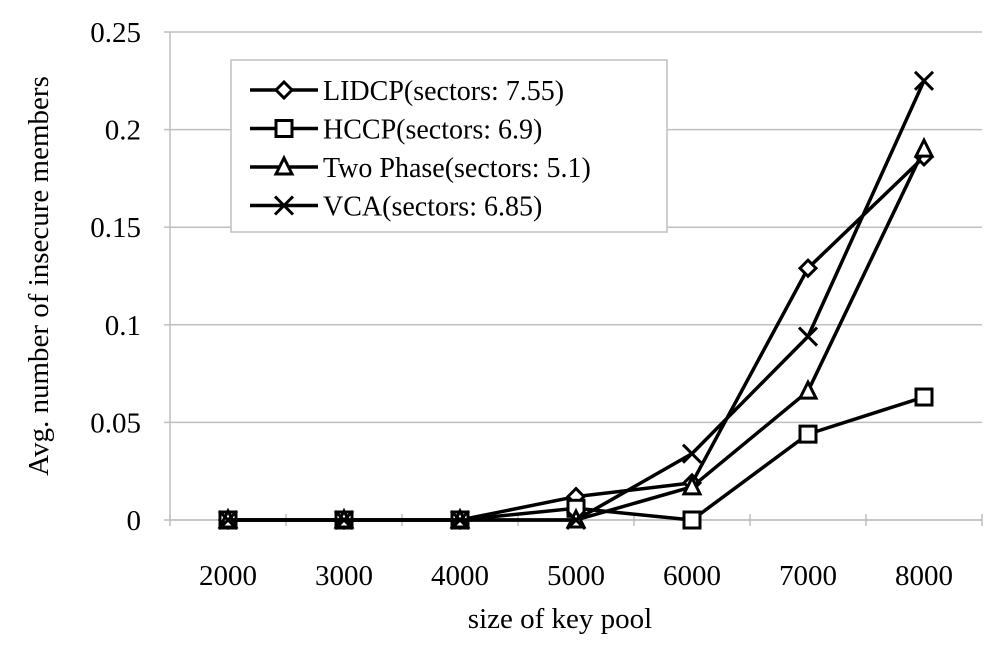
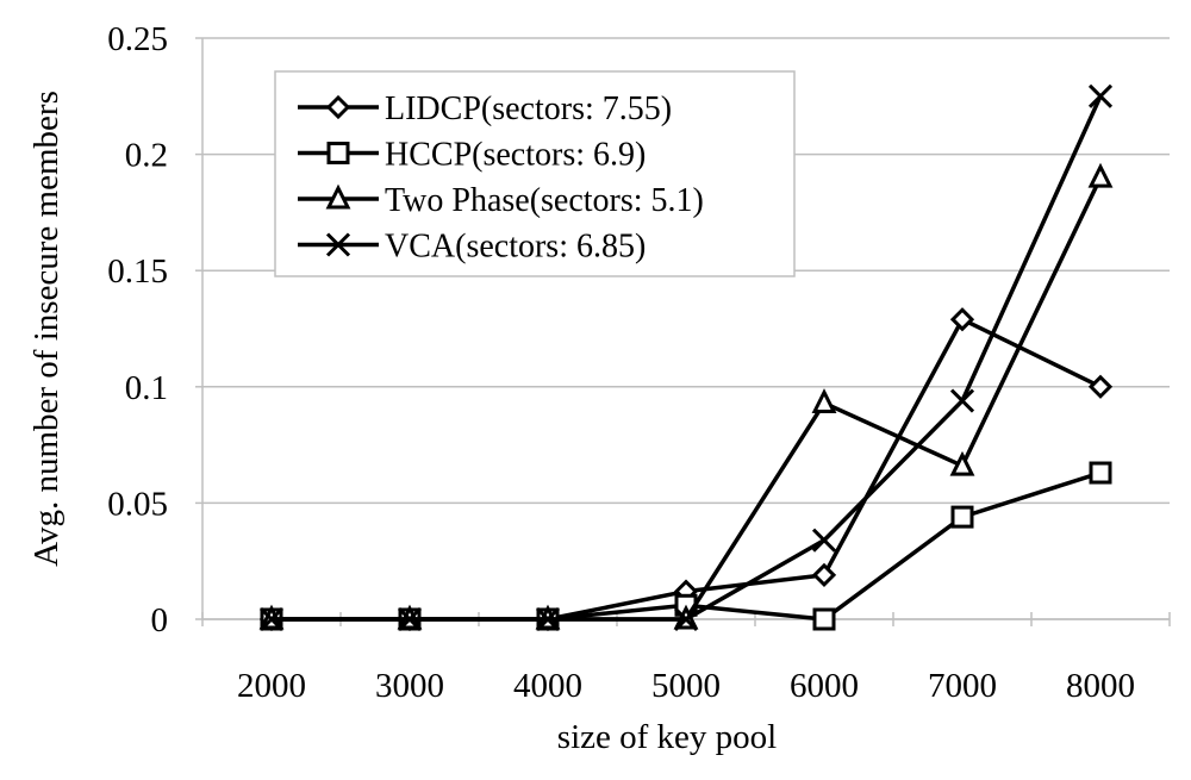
Two Phase(sectors: 5.1)/6000: 0.017 -> 0.093
LIDCP(sectors: 7.55)/8000: 0.186 -> 0.100
